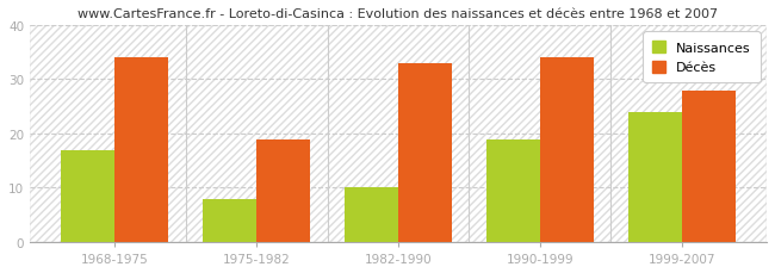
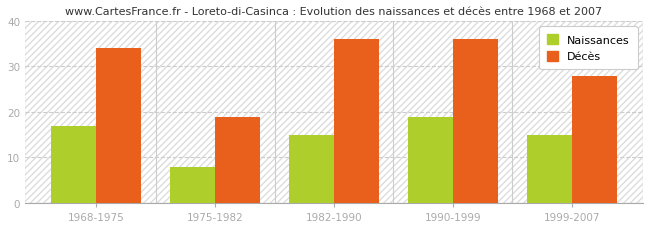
Naissances/1982-1990: 10 -> 15
Décès/1982-1990: 33 -> 36
Décès/1990-1999: 34 -> 36
Naissances/1999-2007: 24 -> 15
